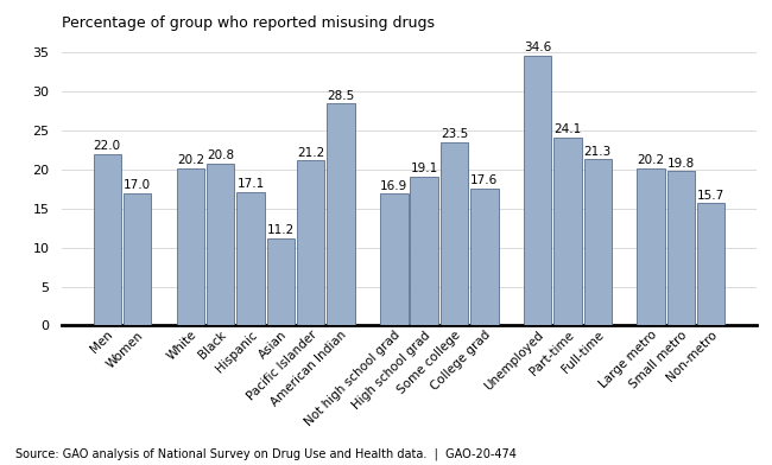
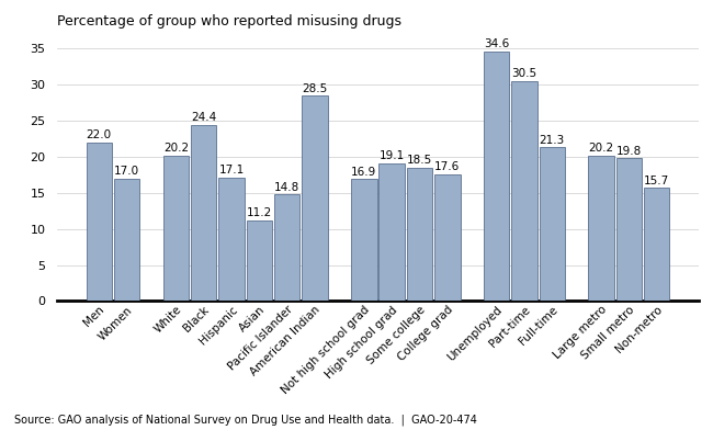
Black: 20.8 -> 24.4
Pacific Islander: 21.2 -> 14.8
Some college: 23.5 -> 18.5
Part-time: 24.1 -> 30.5
